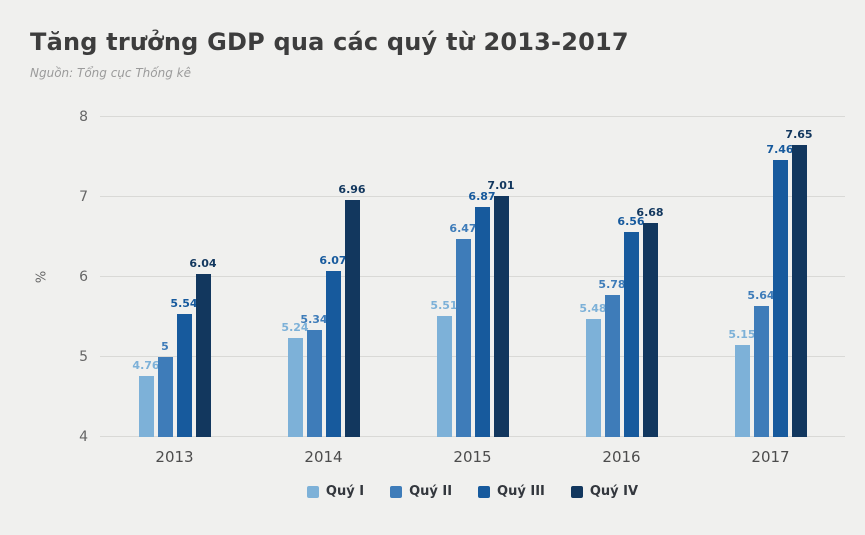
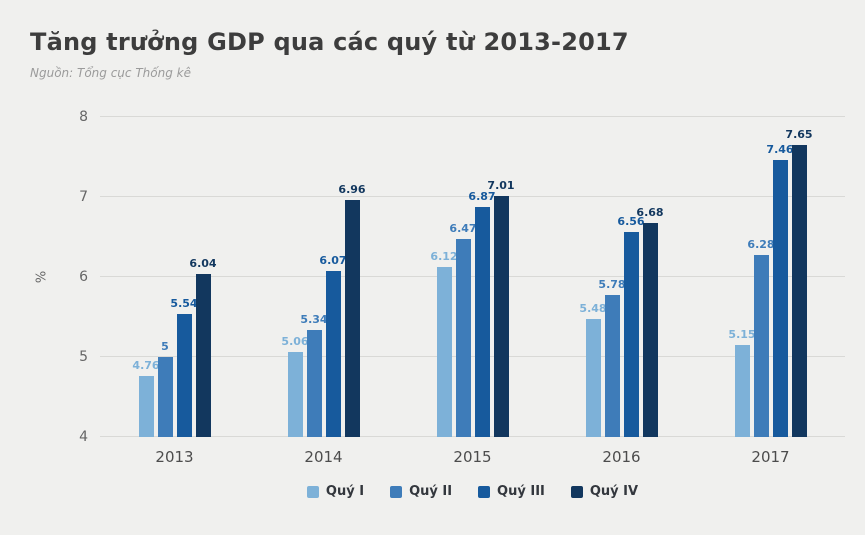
Quý I/2014: 5.24 -> 5.06
Quý I/2015: 5.51 -> 6.12
Quý II/2017: 5.64 -> 6.28
